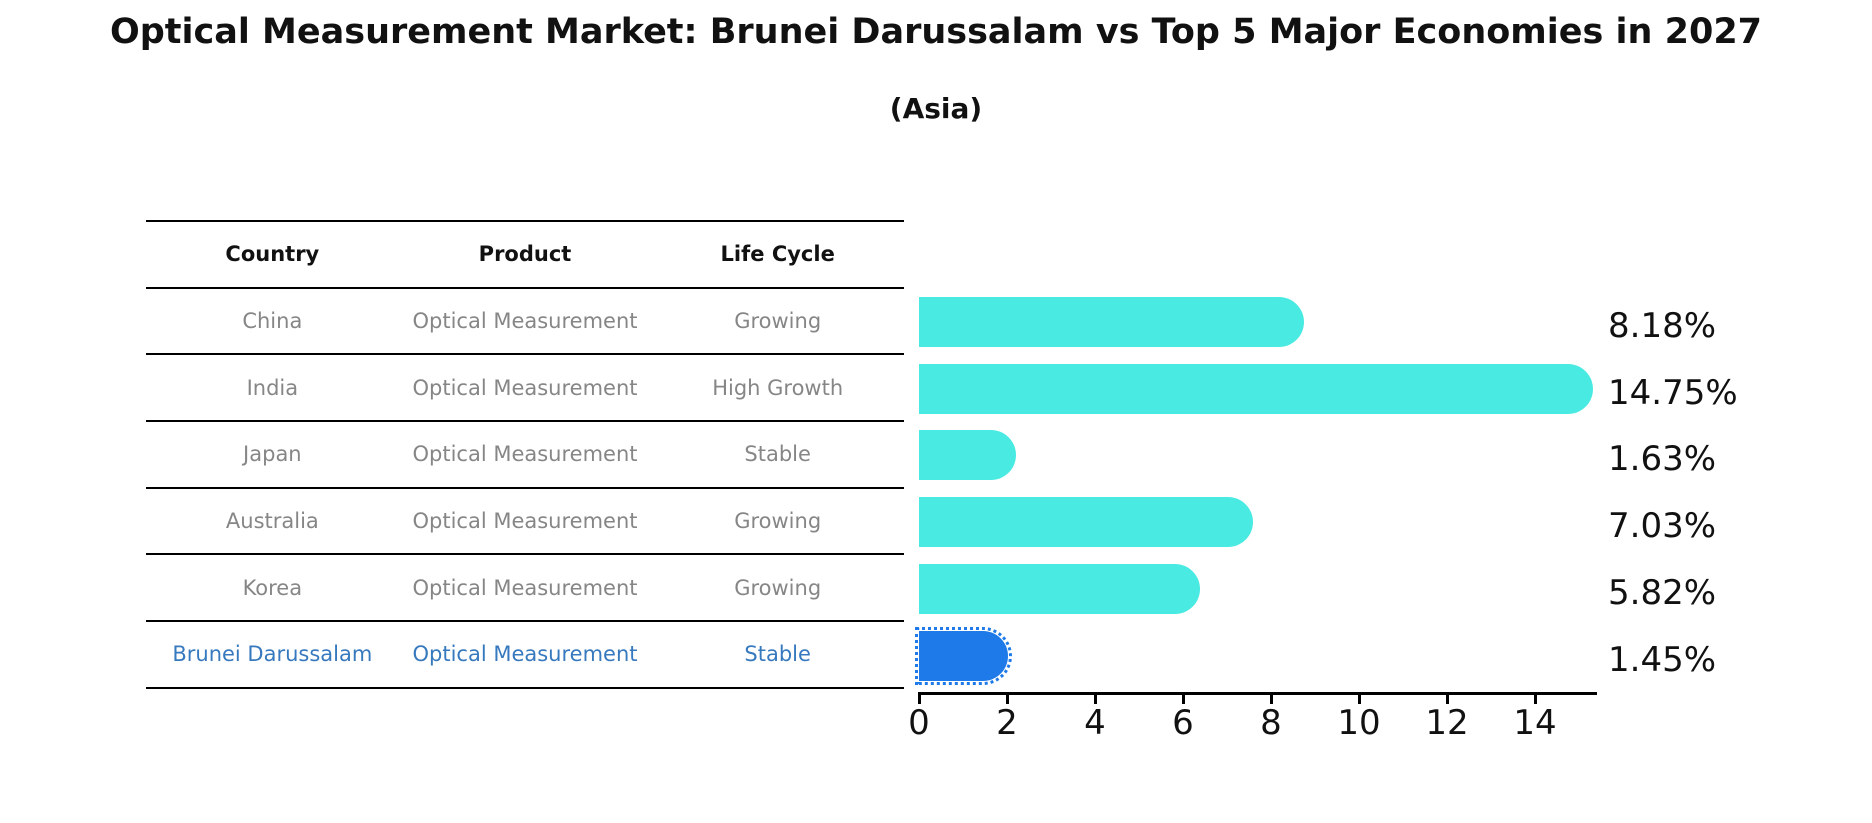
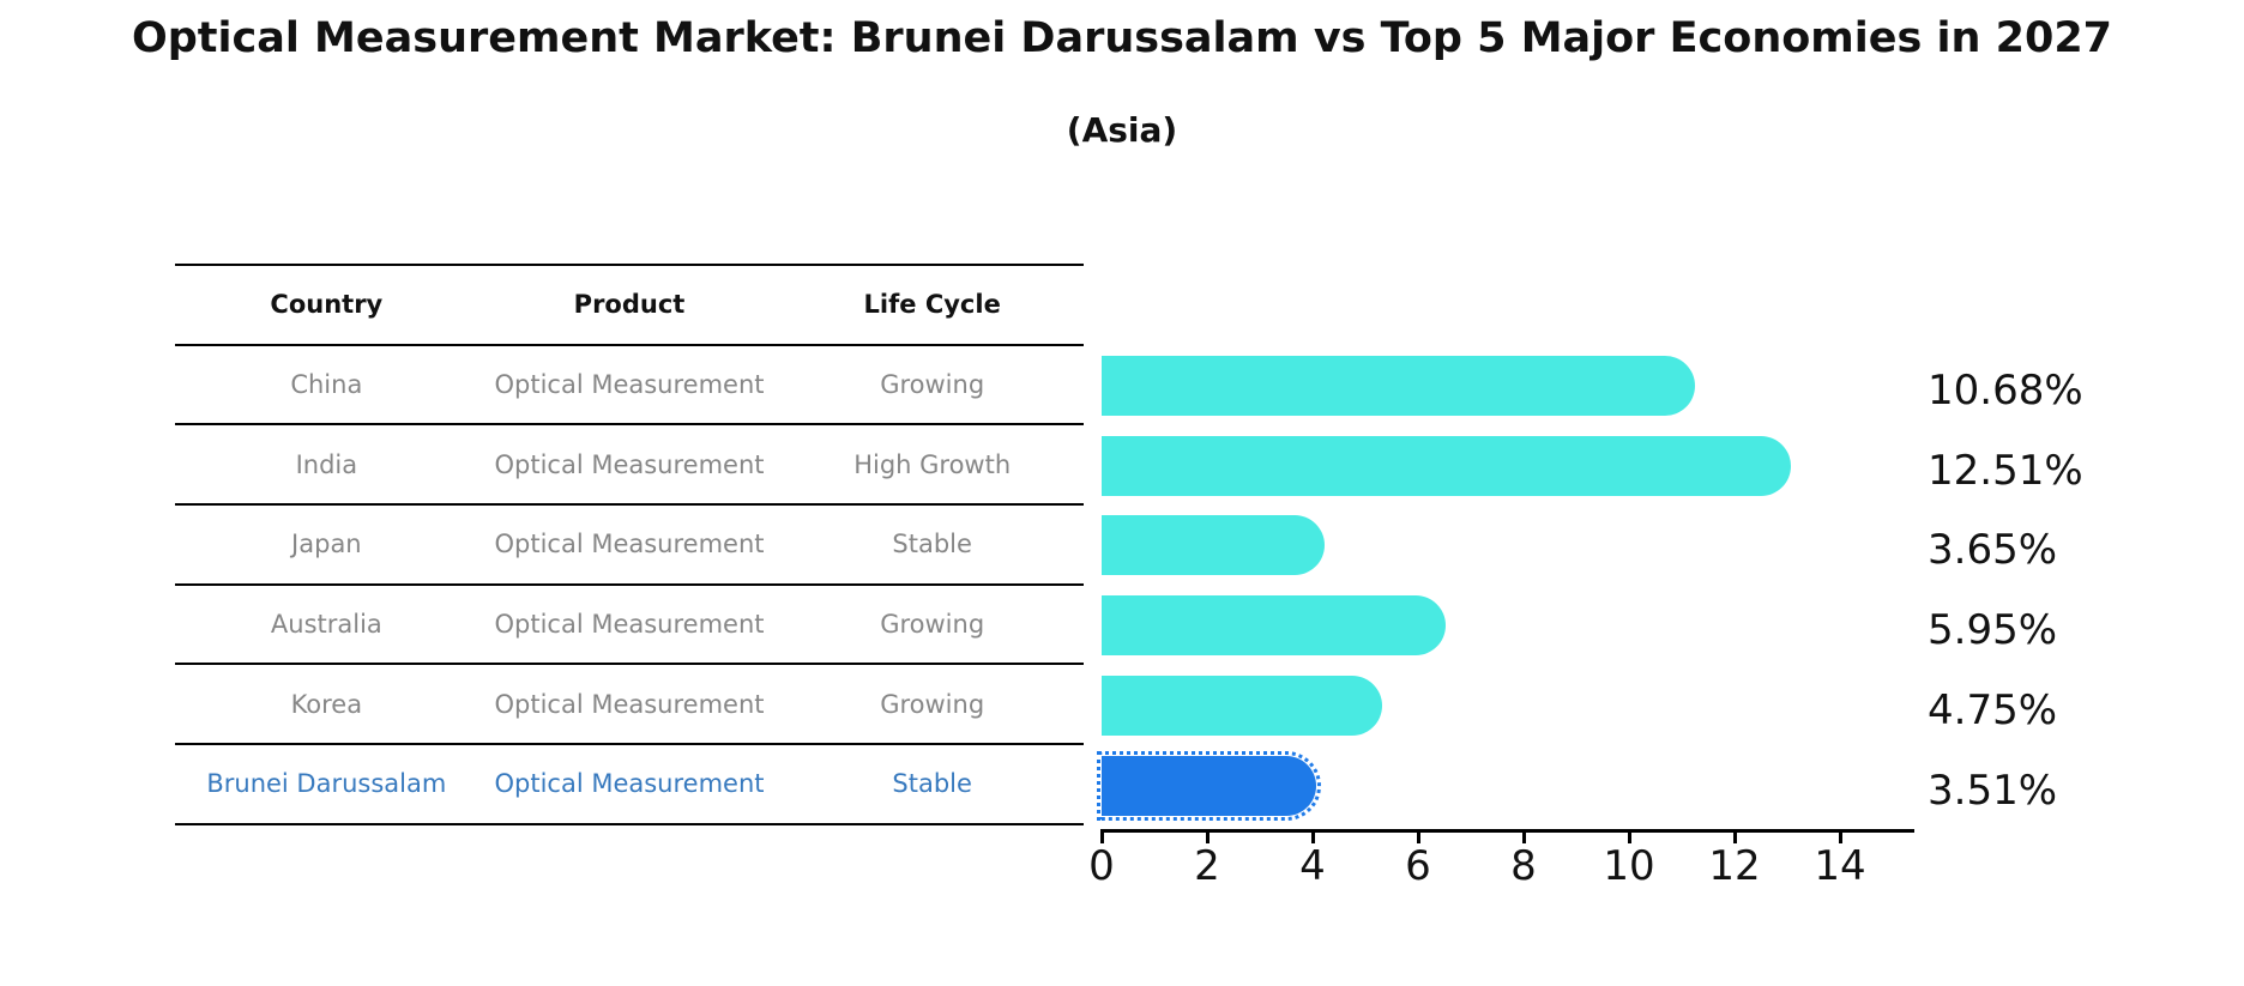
China: 8.18% -> 10.68%
India: 14.75% -> 12.51%
Japan: 1.63% -> 3.65%
Australia: 7.03% -> 5.95%
Korea: 5.82% -> 4.75%
Brunei Darussalam: 1.45% -> 3.51%
